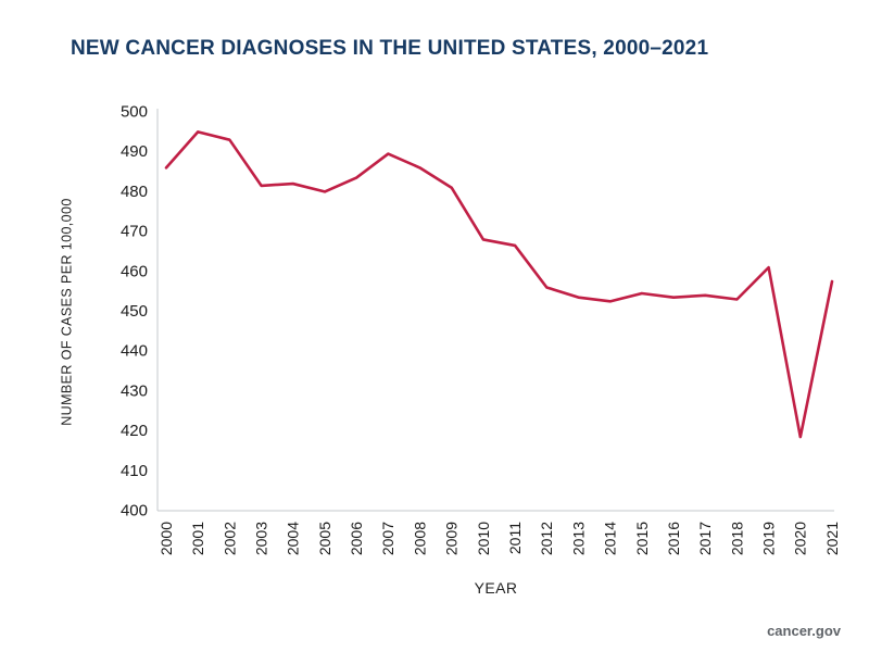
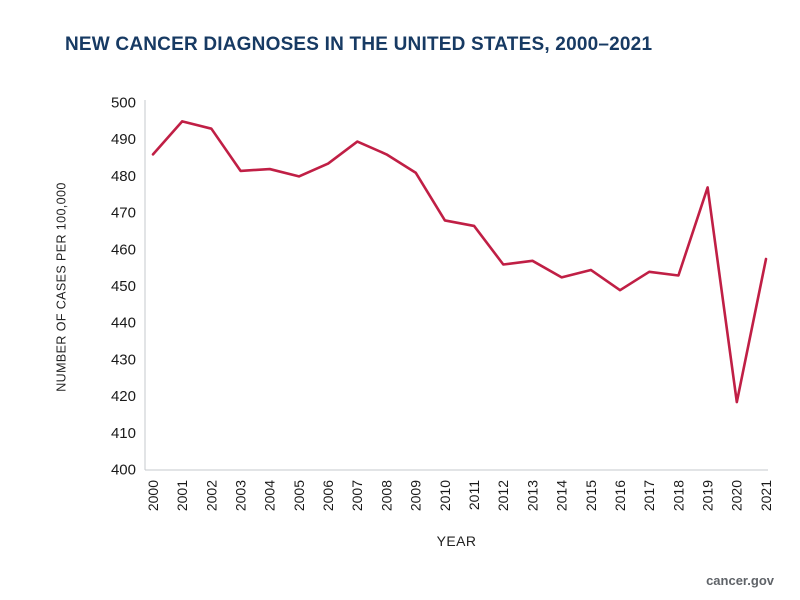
2013: 454 -> 457
2016: 454 -> 449
2019: 461 -> 477
